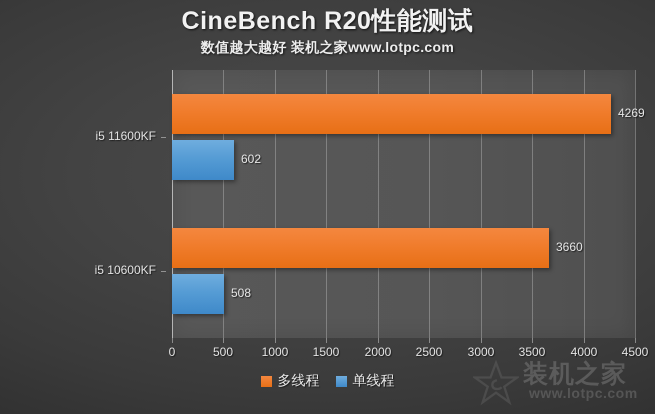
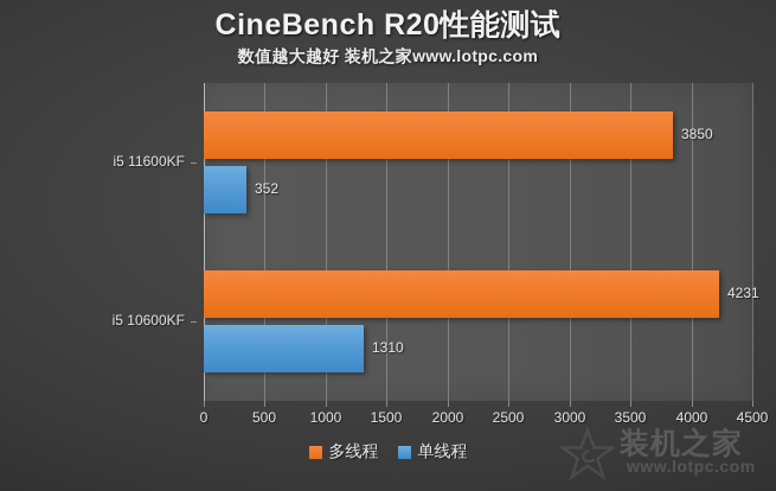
多线程/i5 11600KF: 4269 -> 3850
单线程/i5 11600KF: 602 -> 352
多线程/i5 10600KF: 3660 -> 4231
单线程/i5 10600KF: 508 -> 1310
